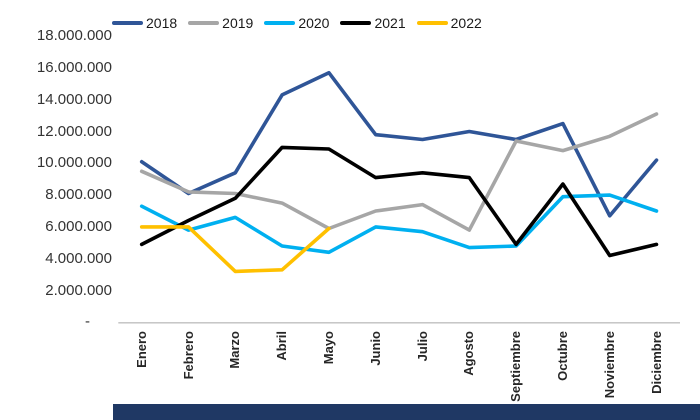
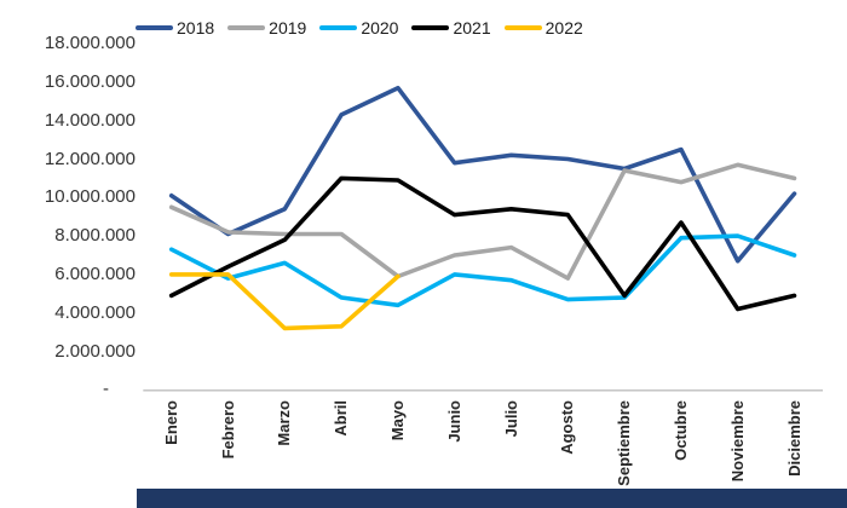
2019/Abril: 7500000 -> 8100000
2018/Julio: 11500000 -> 12200000
2019/Diciembre: 13100000 -> 11000000
